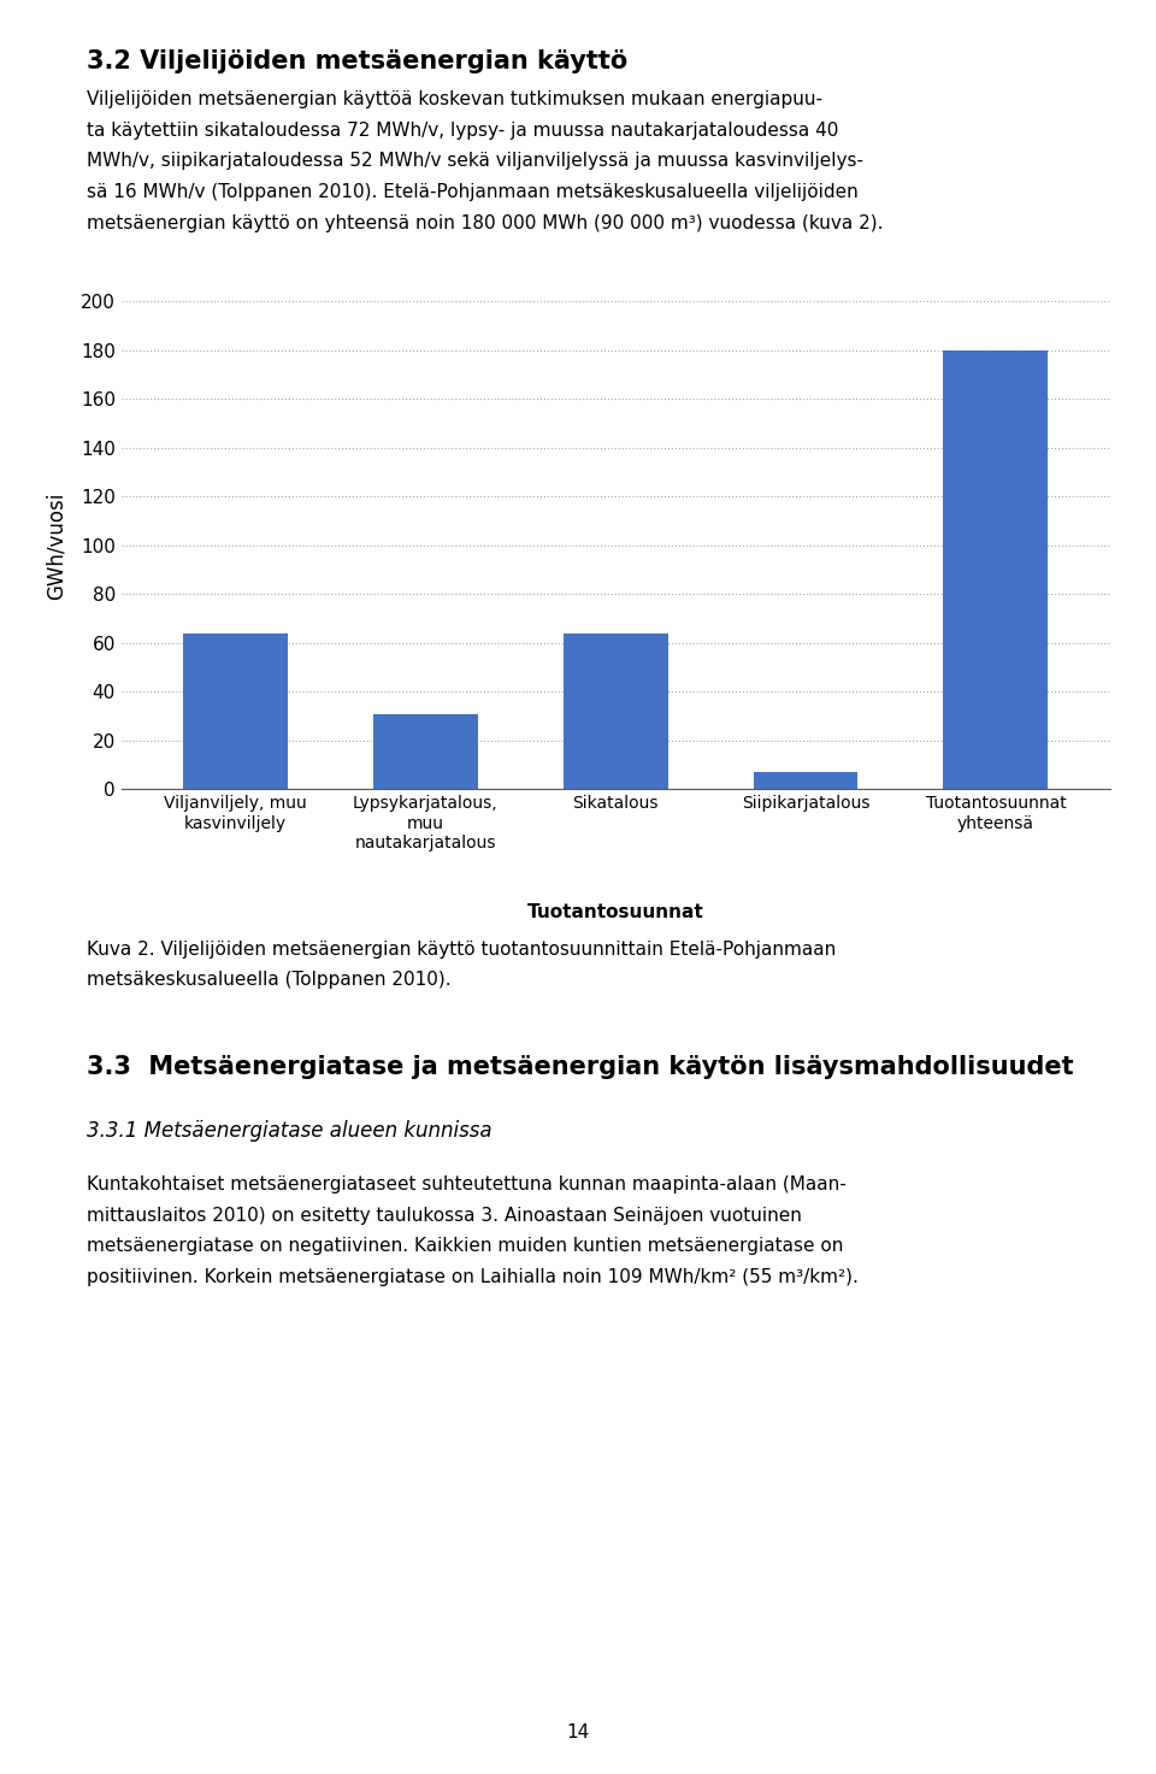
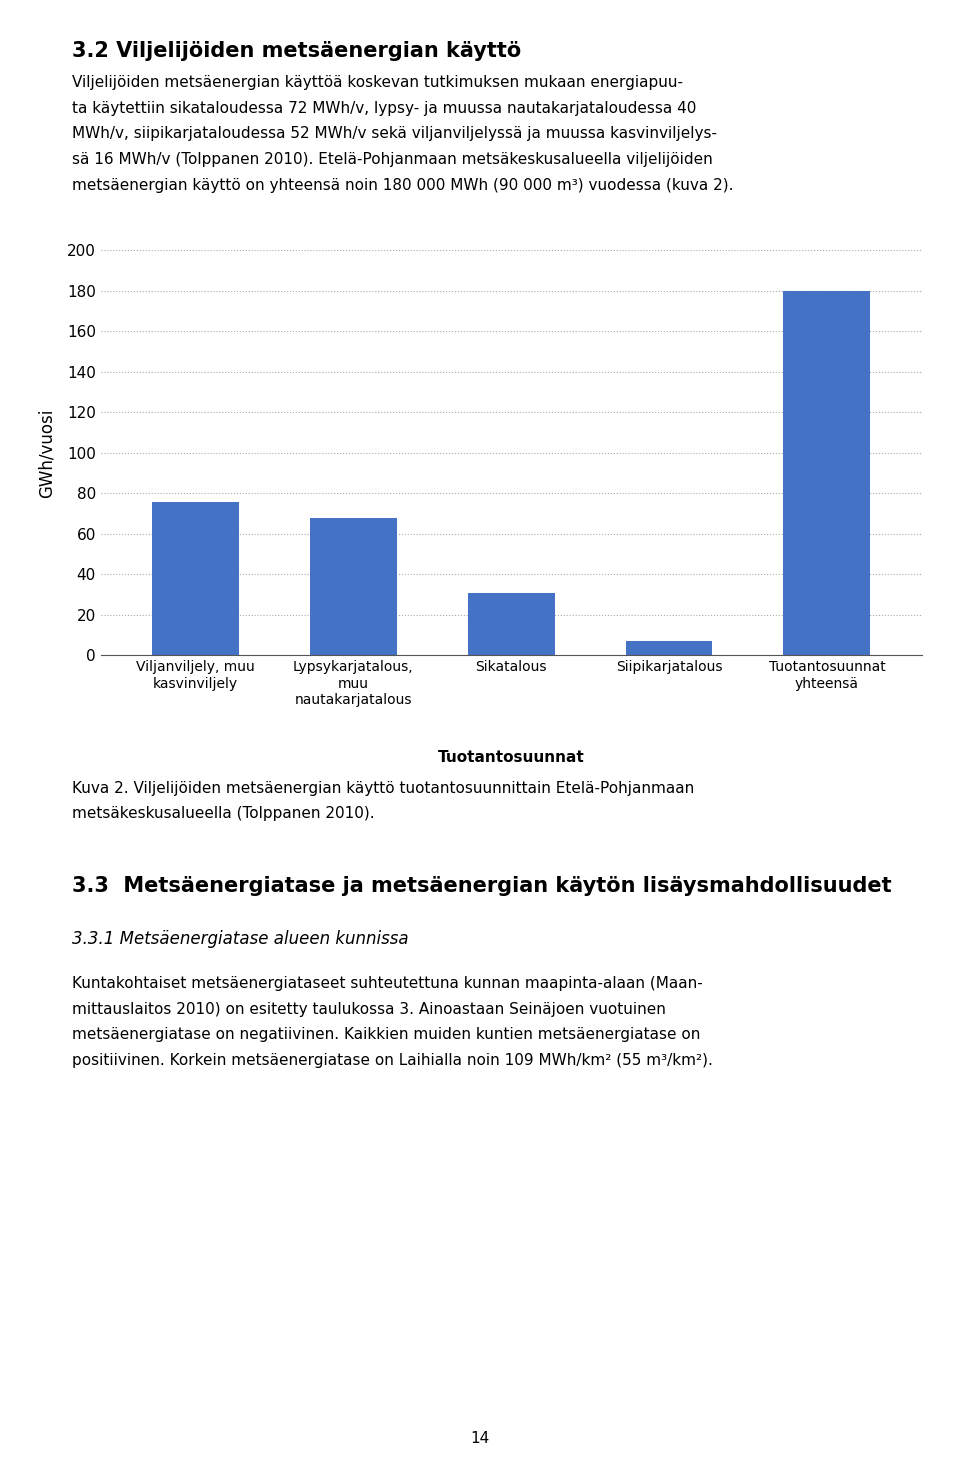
Viljanviljely, muu kasvinviljely: 64 -> 76
Lypsykarjatalous, muu nautakarjatalous: 31 -> 68
Sikatalous: 64 -> 31
